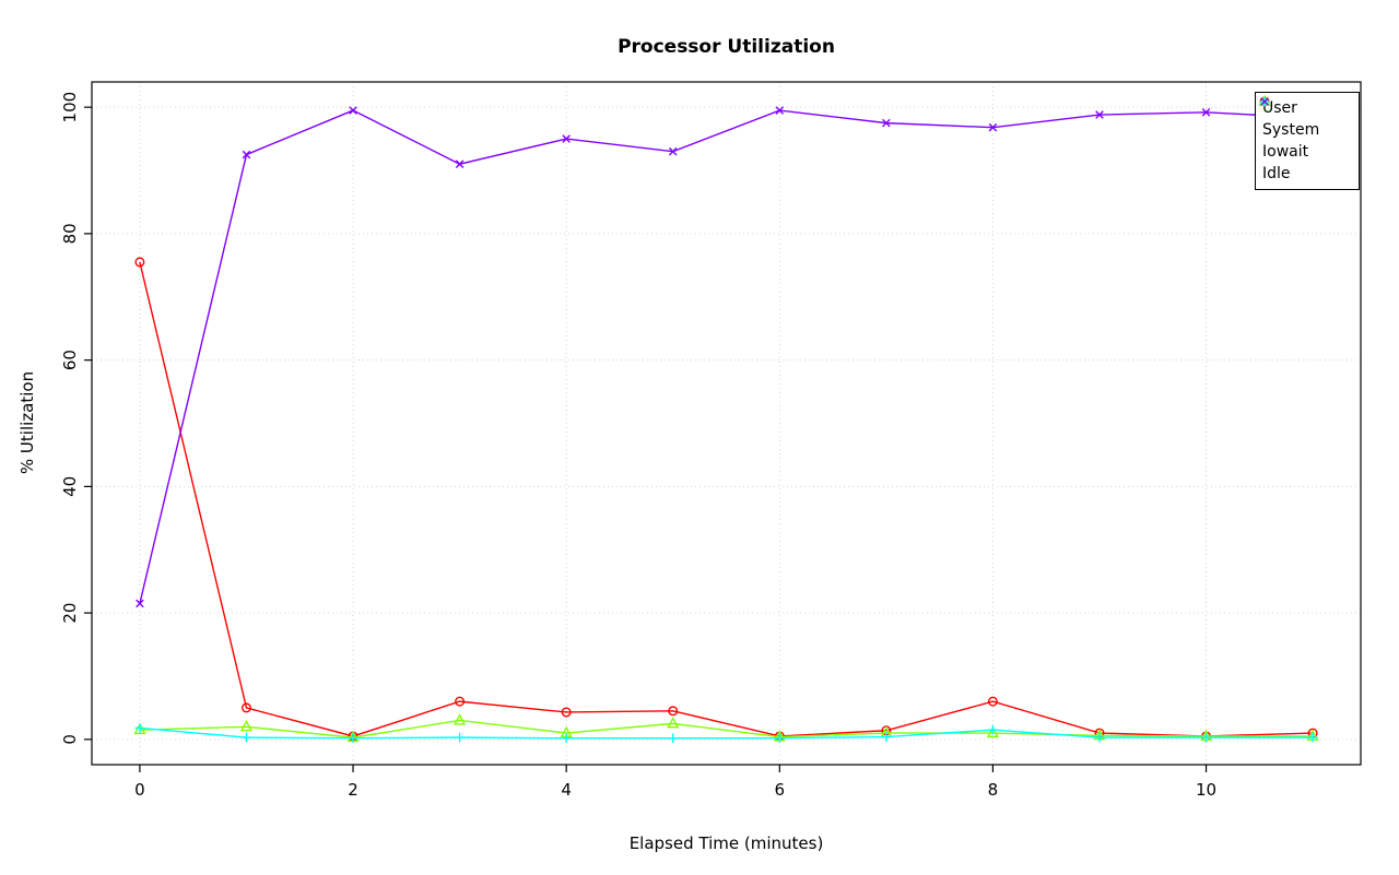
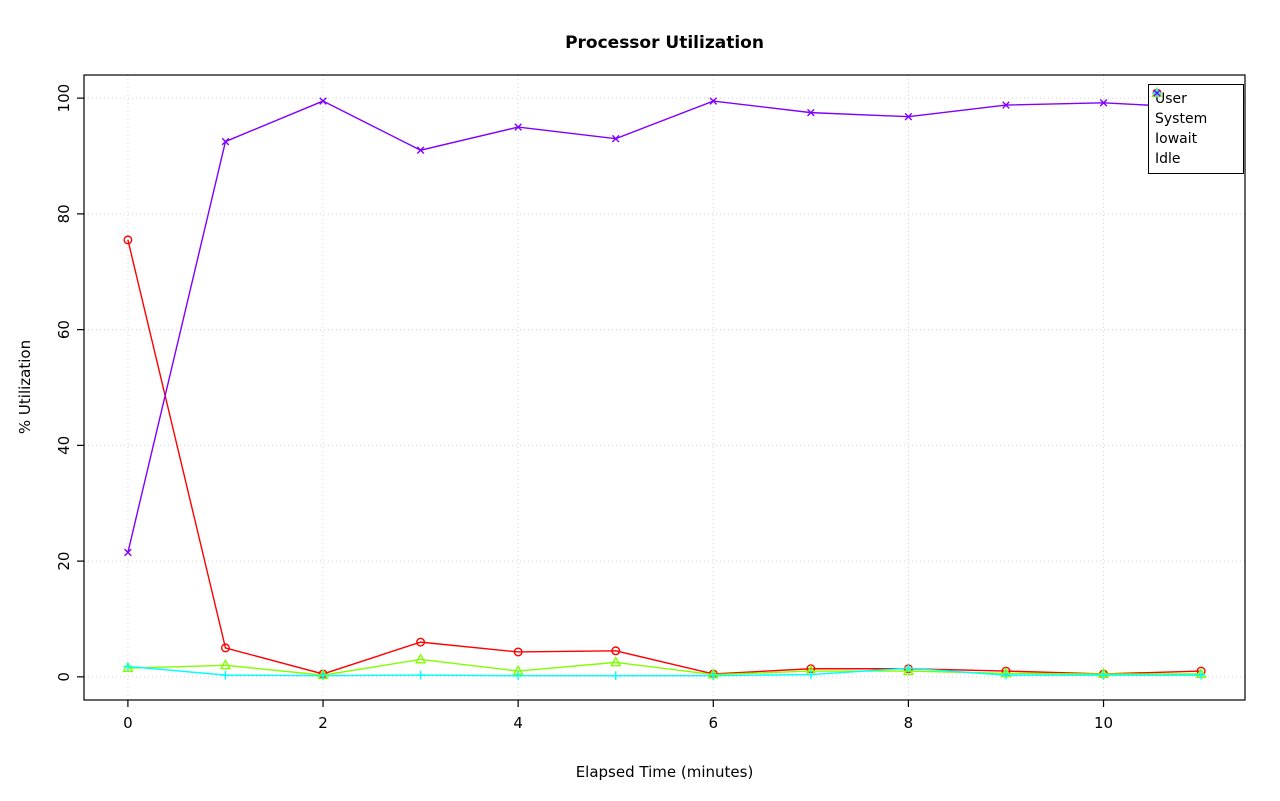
User/8: 6 -> 1
